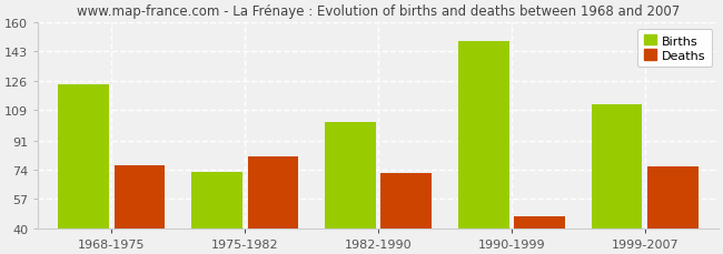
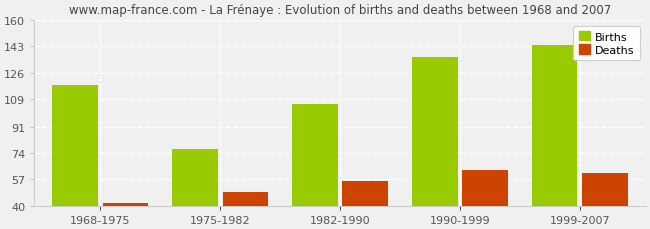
Births/1968-1975: 124 -> 118
Deaths/1968-1975: 77 -> 42
Births/1975-1982: 73 -> 77
Deaths/1975-1982: 82 -> 49
Births/1982-1990: 102 -> 106
Deaths/1982-1990: 72 -> 56
Births/1990-1999: 149 -> 136
Deaths/1990-1999: 47 -> 63
Births/1999-2007: 112 -> 144
Deaths/1999-2007: 76 -> 61
